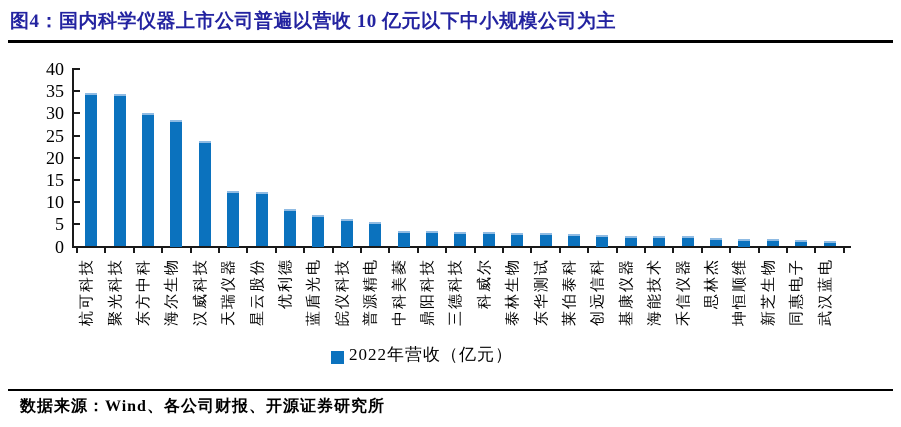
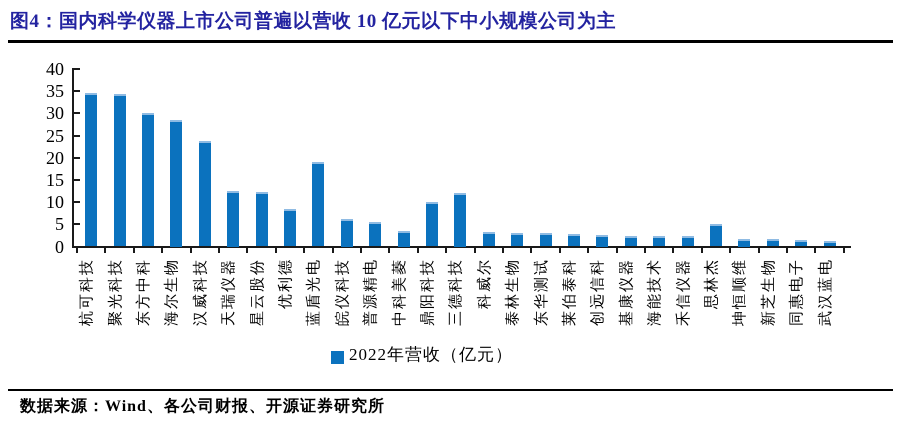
蓝盾光电: 7 -> 19
鼎阳科技: 3 -> 10
三德科技: 3 -> 12
思林杰: 2 -> 5
